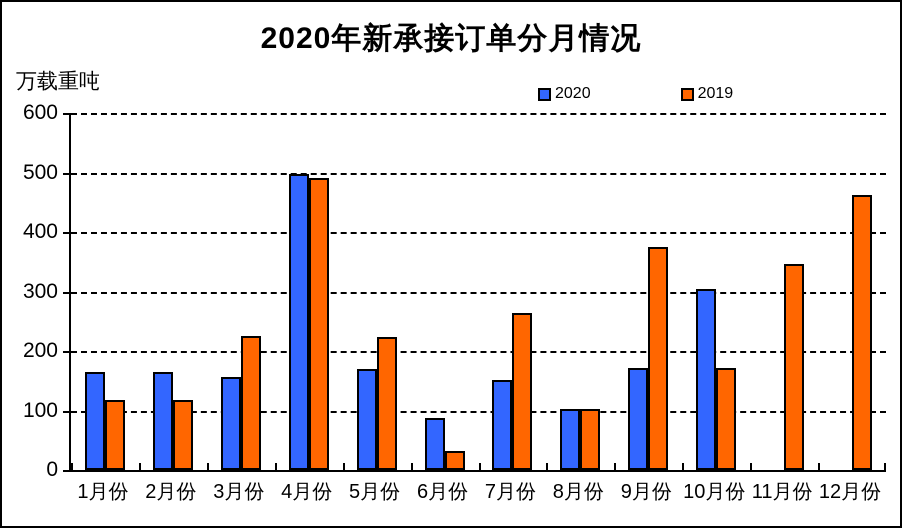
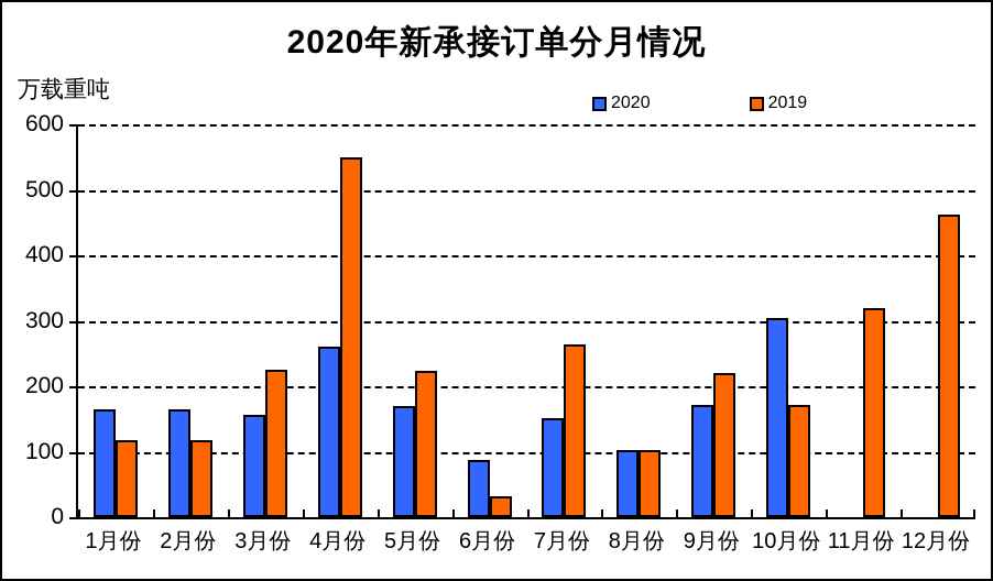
2020/4月份: 500 -> 260
2019/4月份: 490 -> 550
2019/9月份: 370 -> 220
2019/11月份: 350 -> 320
